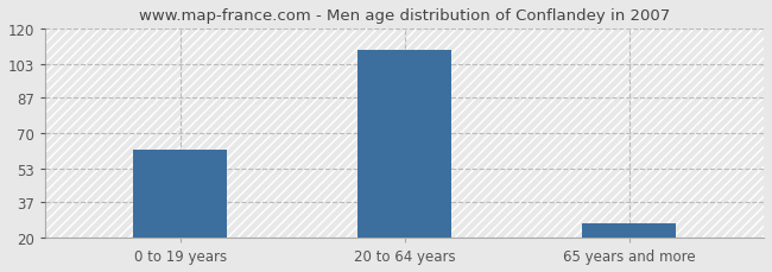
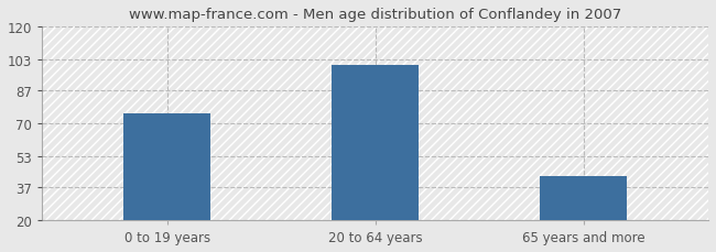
0 to 19 years: 62 -> 75
20 to 64 years: 110 -> 100
65 years and more: 27 -> 43
